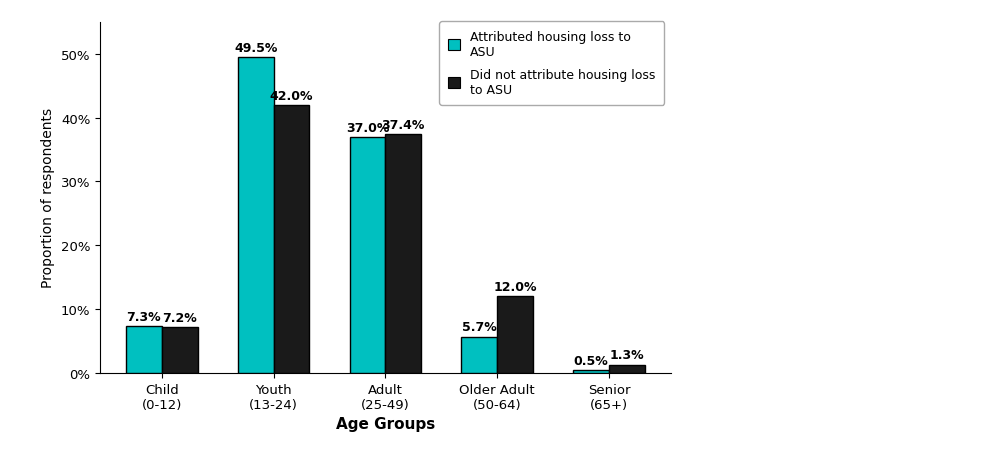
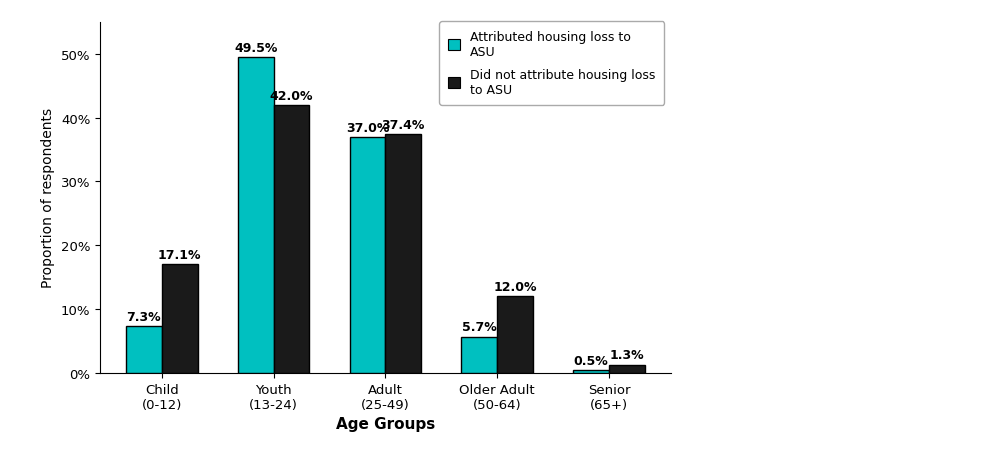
Did not attribute housing loss to ASU/Child (0-12): 7.2% -> 17.1%
